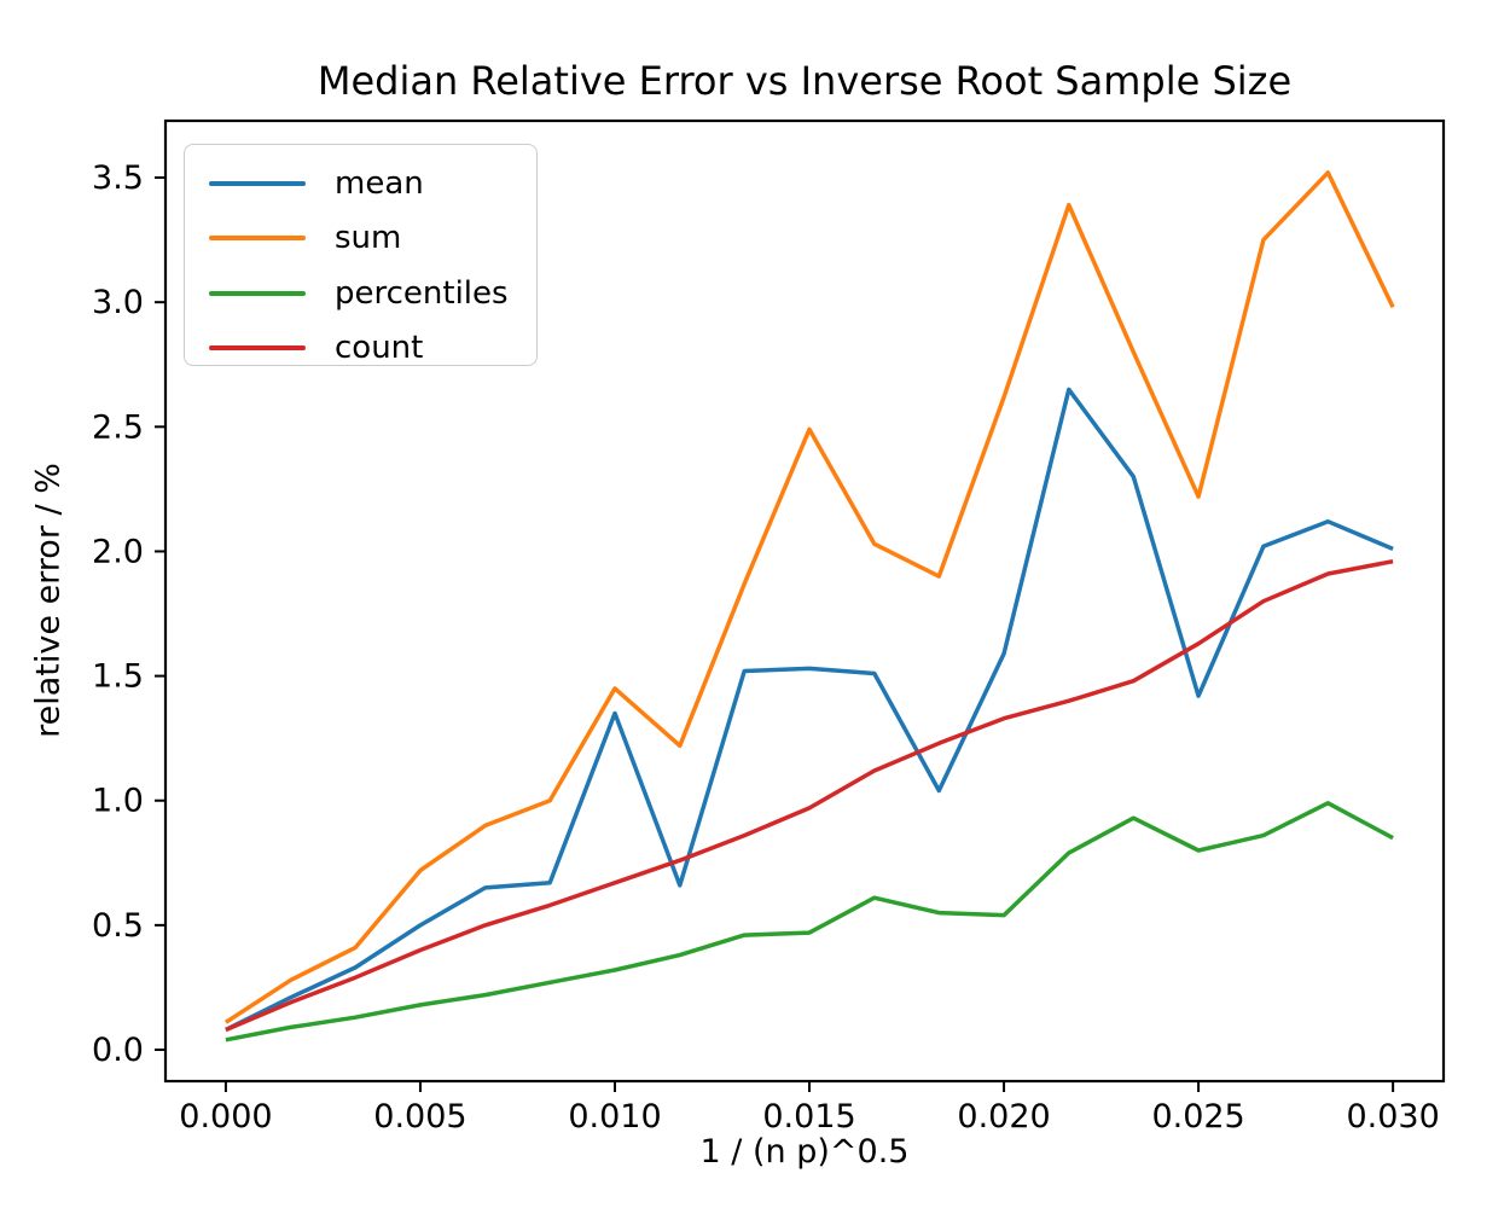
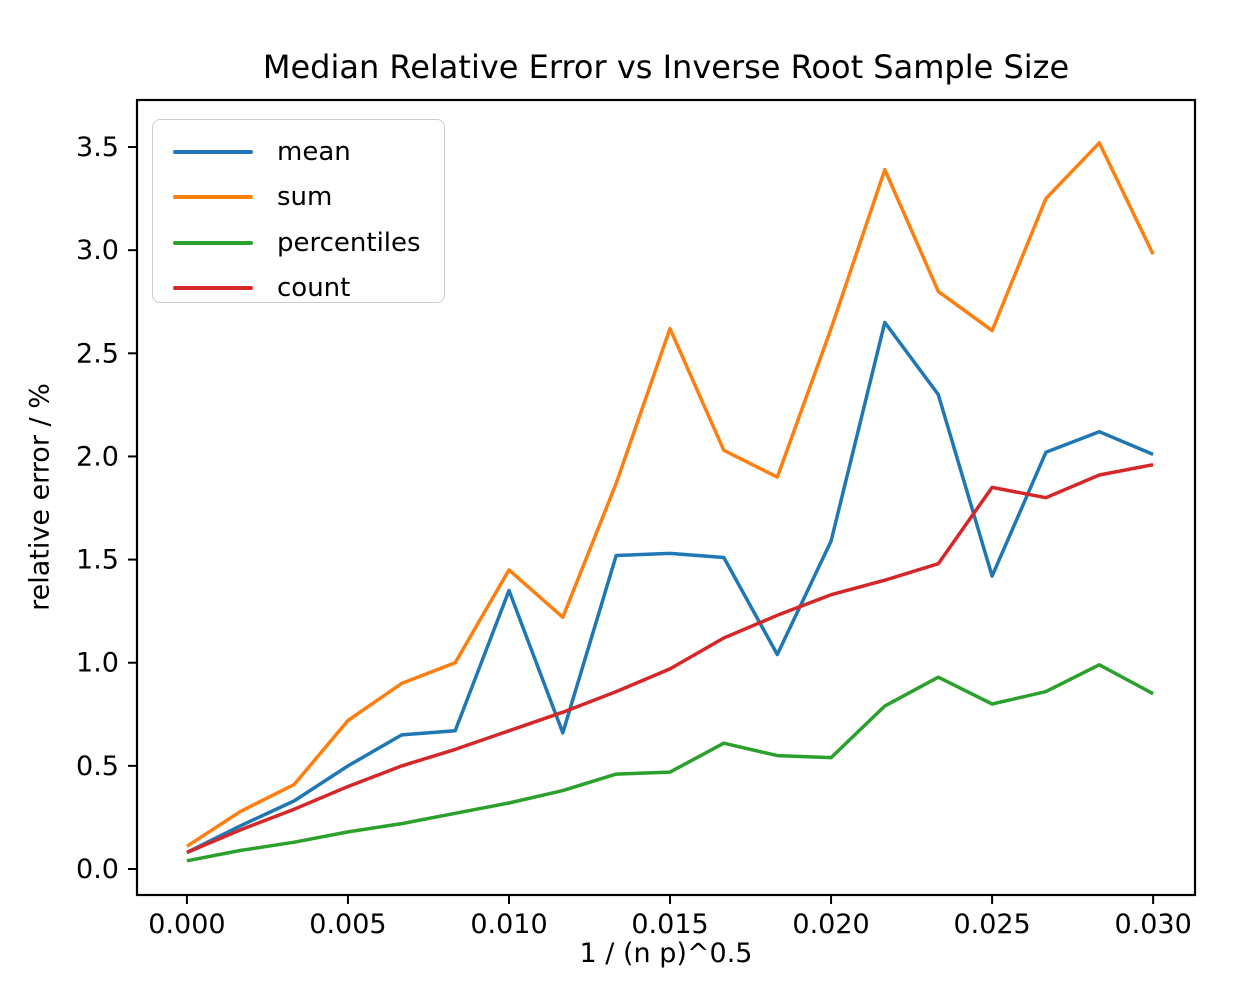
sum/0.015: 2.49 -> 2.62
sum/0.025: 2.22 -> 2.61
count/0.025: 1.63 -> 1.85
